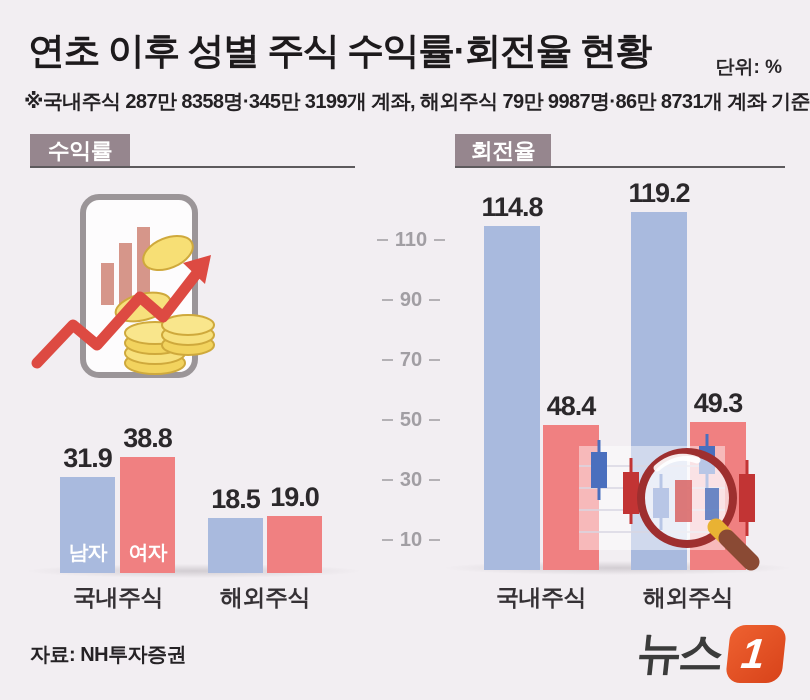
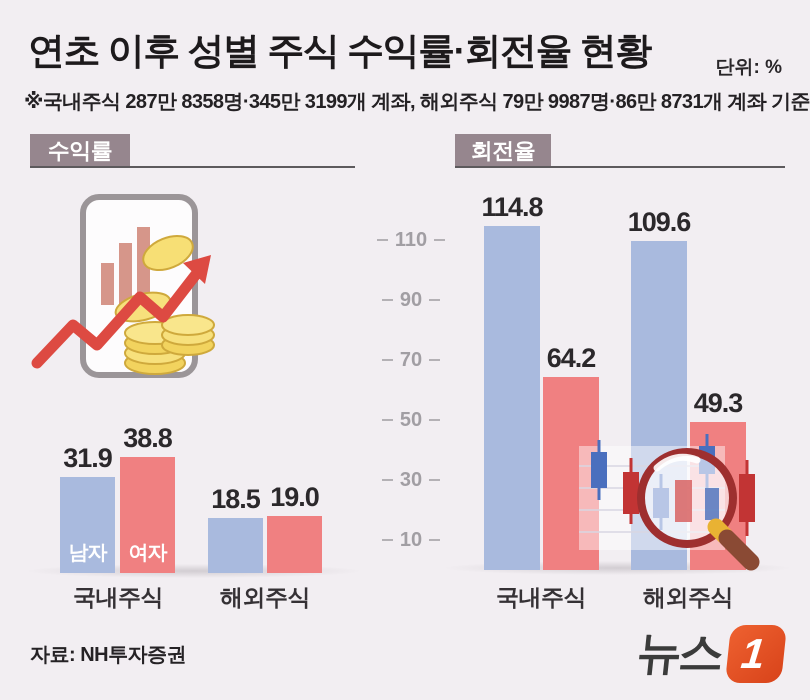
회전율/여자/국내주식: 48.4 -> 64.2
회전율/남자/해외주식: 119.2 -> 109.6
